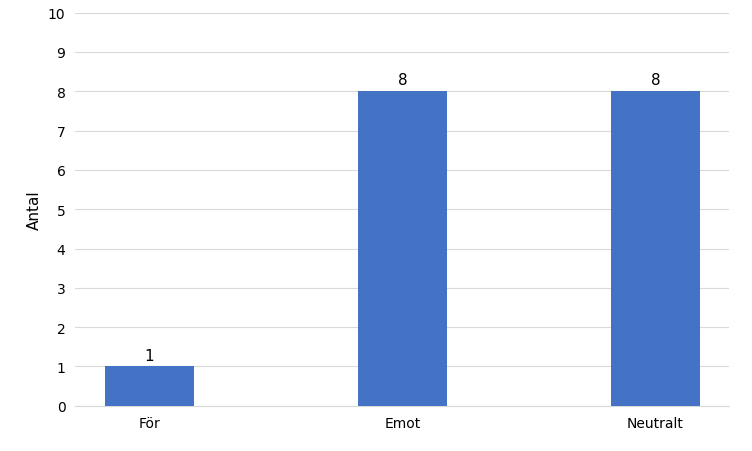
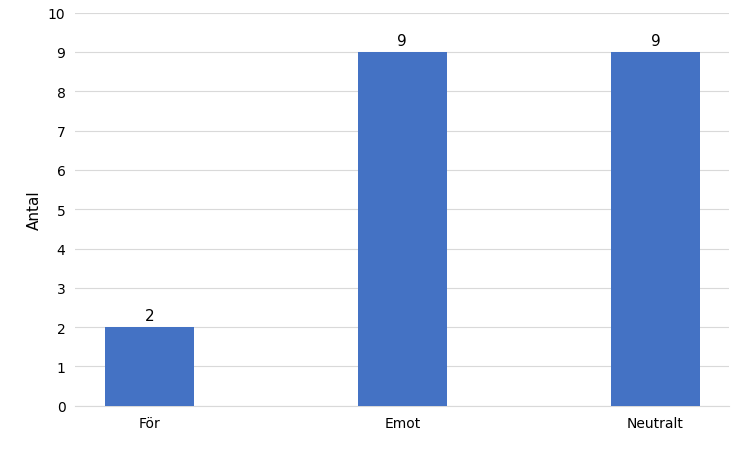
För: 1 -> 2
Emot: 8 -> 9
Neutralt: 8 -> 9
